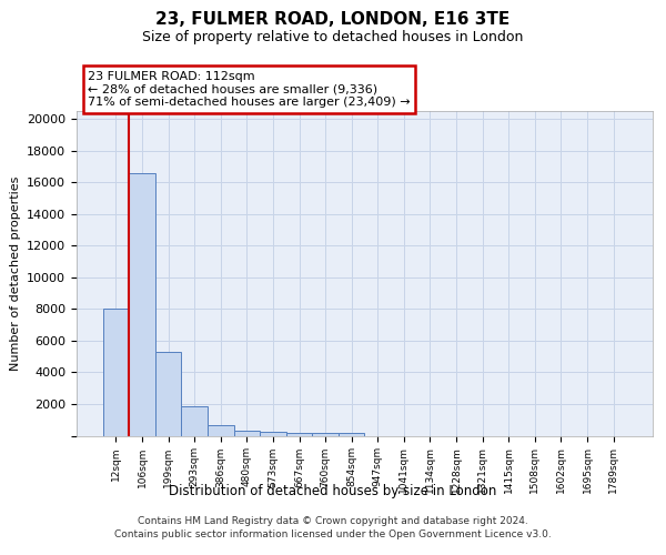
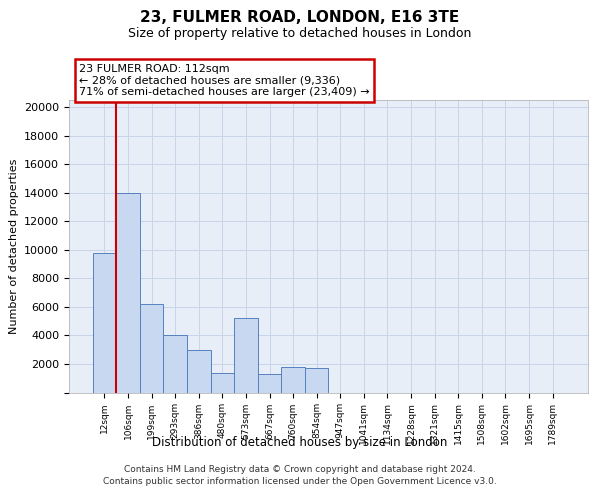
12sqm: 8000 -> 9800
106sqm: 16600 -> 14000
199sqm: 5300 -> 6200
293sqm: 1800 -> 4000
386sqm: 700 -> 3000
480sqm: 300 -> 1400
573sqm: 200 -> 5200
667sqm: 200 -> 1300
760sqm: 200 -> 1800
854sqm: 100 -> 1700
